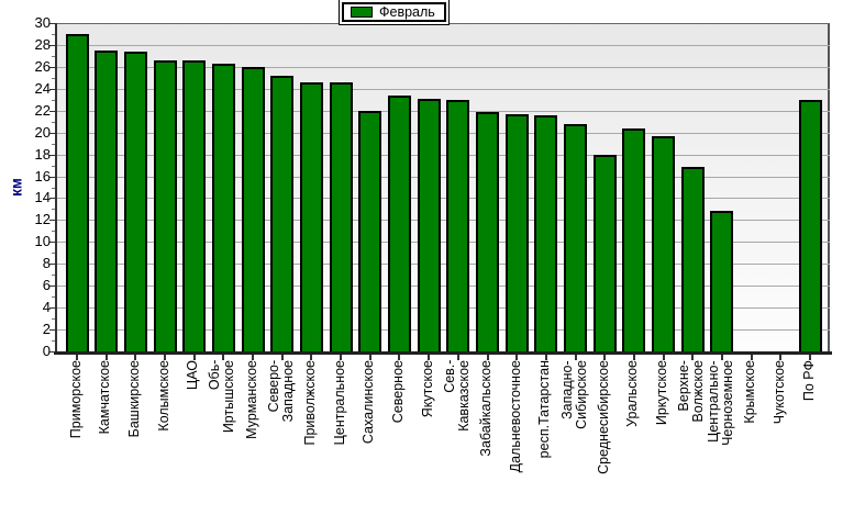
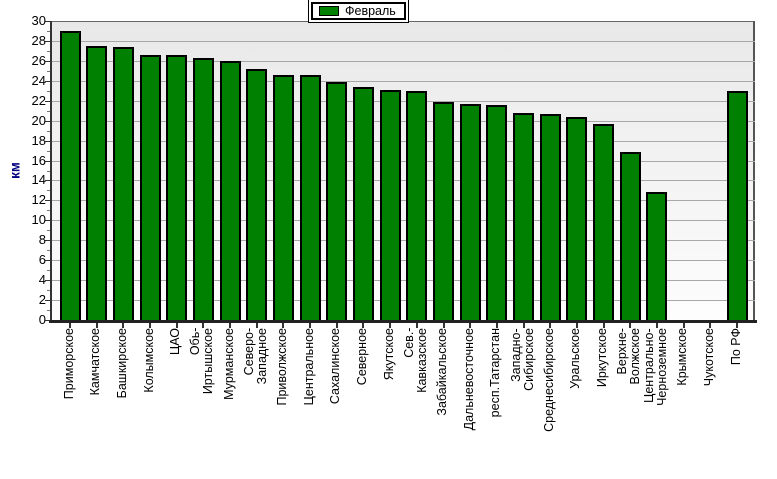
Сахалинское: 22 -> 24
Среднесибирское: 18 -> 21
